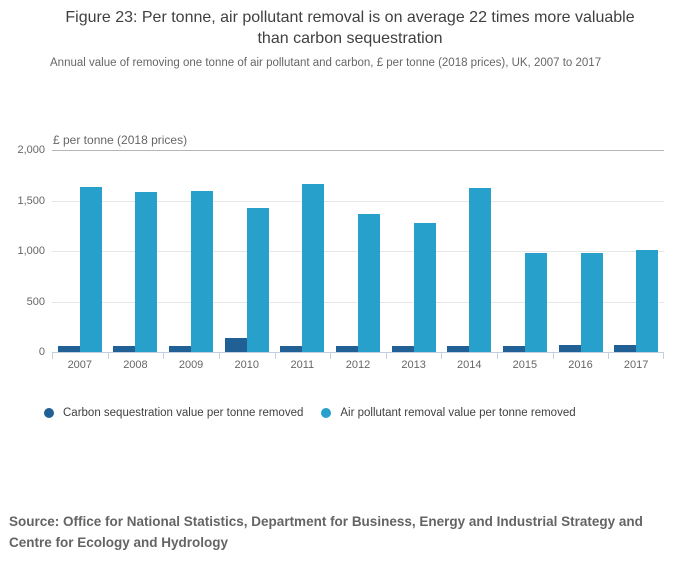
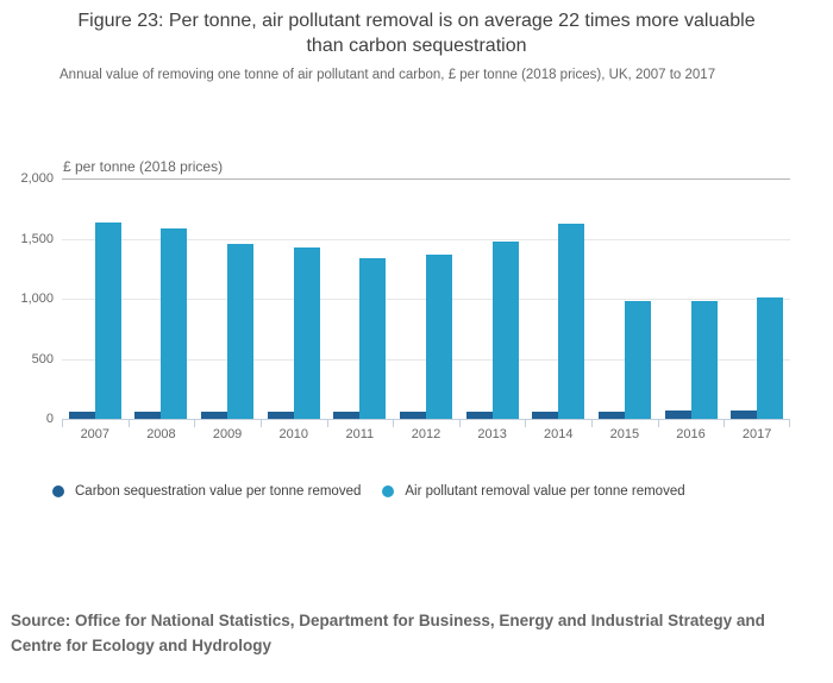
Air pollutant removal value per tonne removed/2009: 1590 -> 1460
Carbon sequestration value per tonne removed/2010: 140 -> 60
Air pollutant removal value per tonne removed/2011: 1660 -> 1340
Air pollutant removal value per tonne removed/2013: 1280 -> 1480
